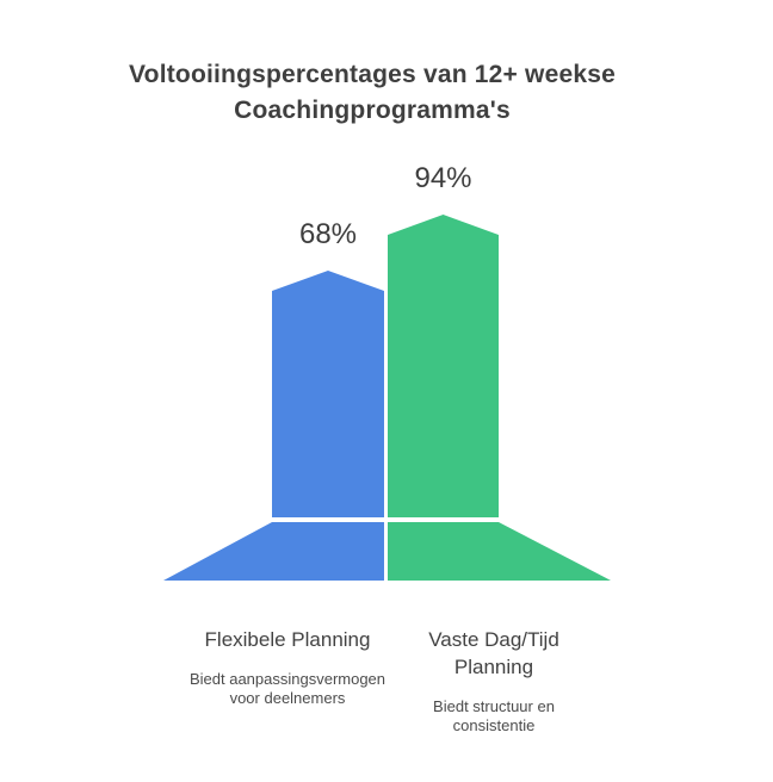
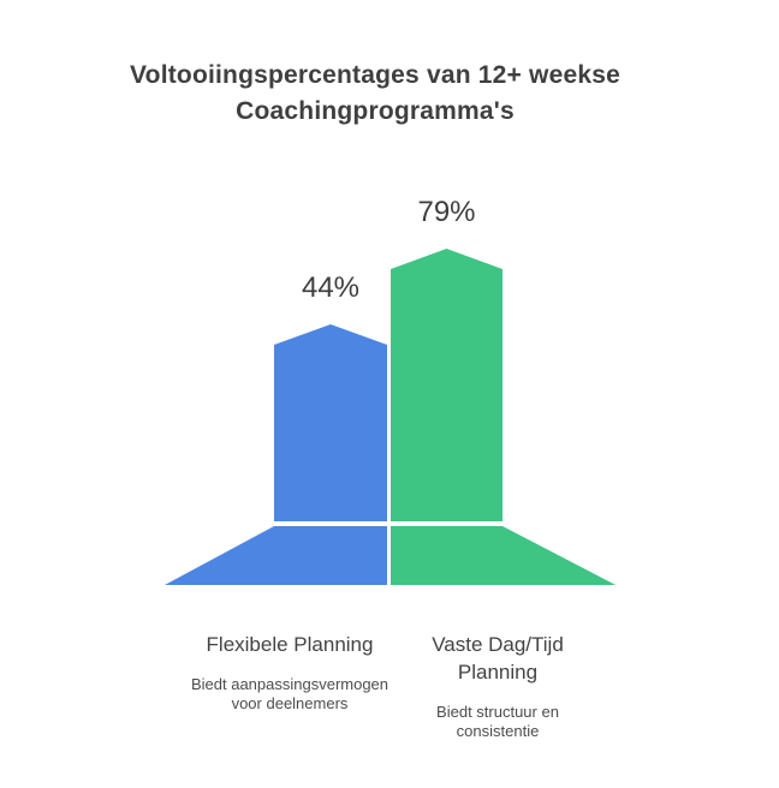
Flexibele Planning: 68% -> 44%
Vaste Dag/Tijd Planning: 94% -> 79%
